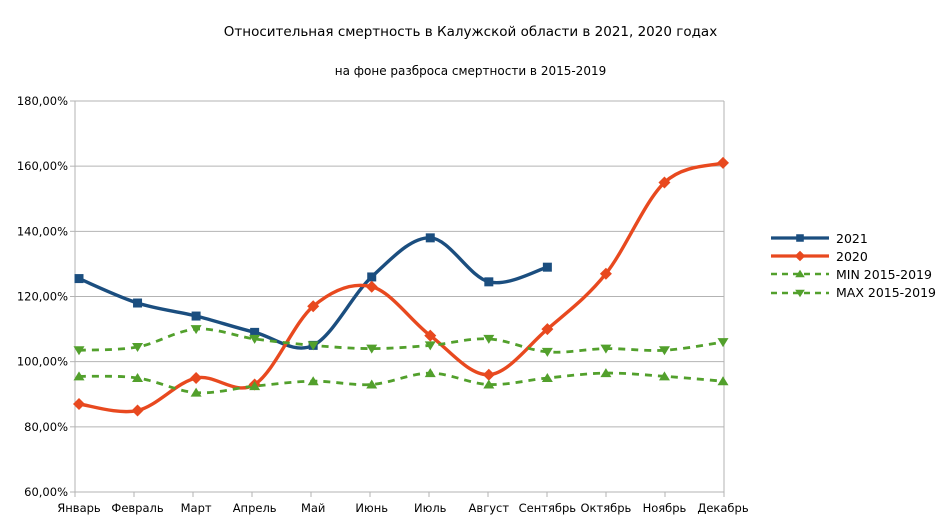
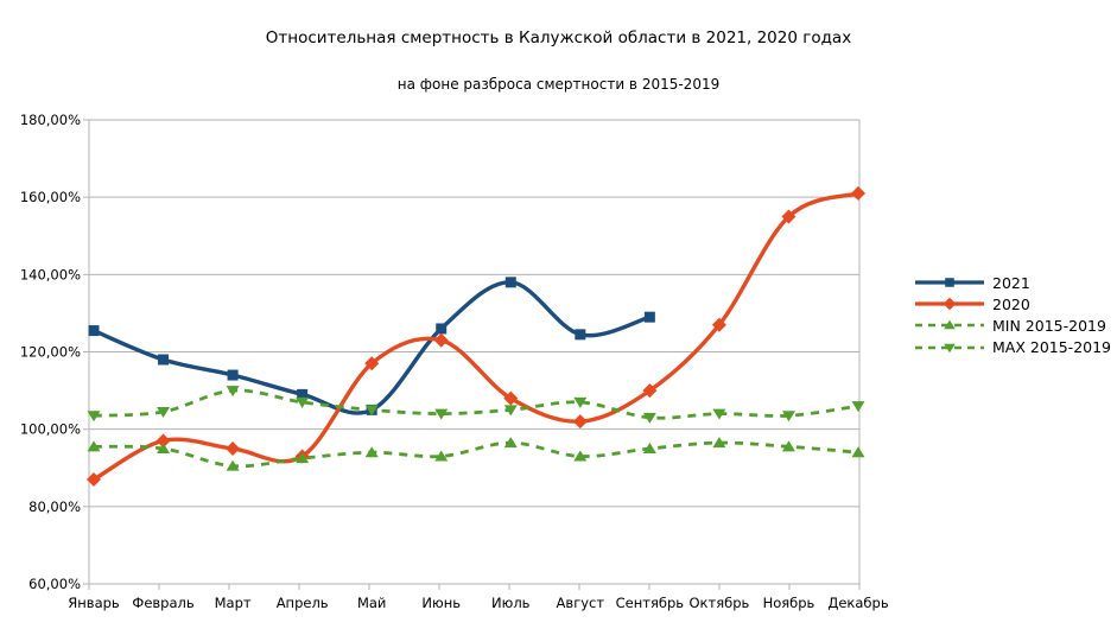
2020/Февраль: 85% -> 97%
2020/Август: 96% -> 102%
